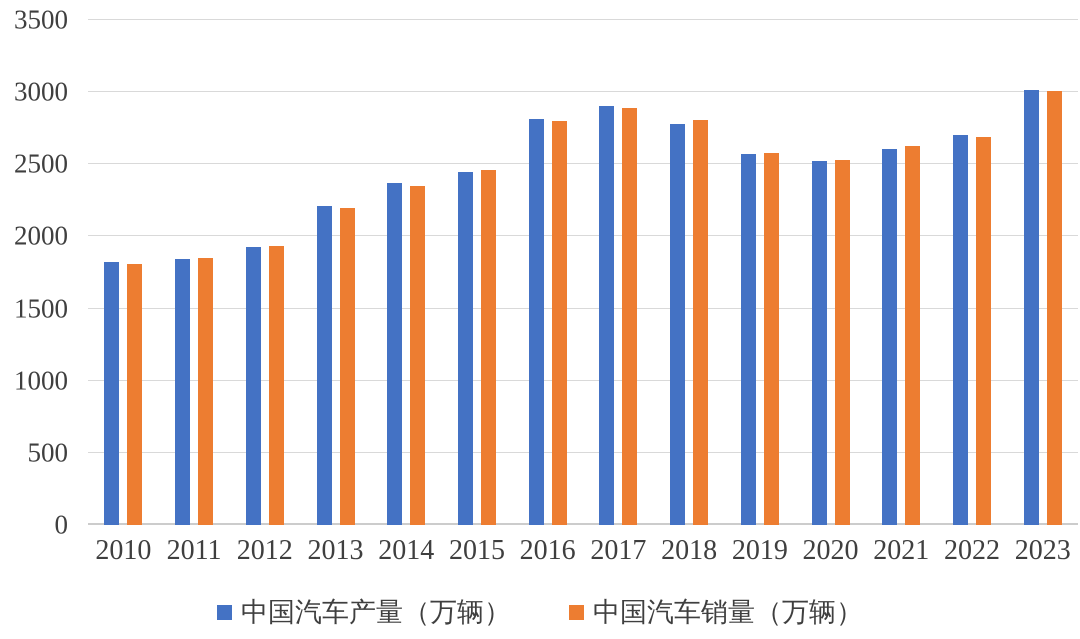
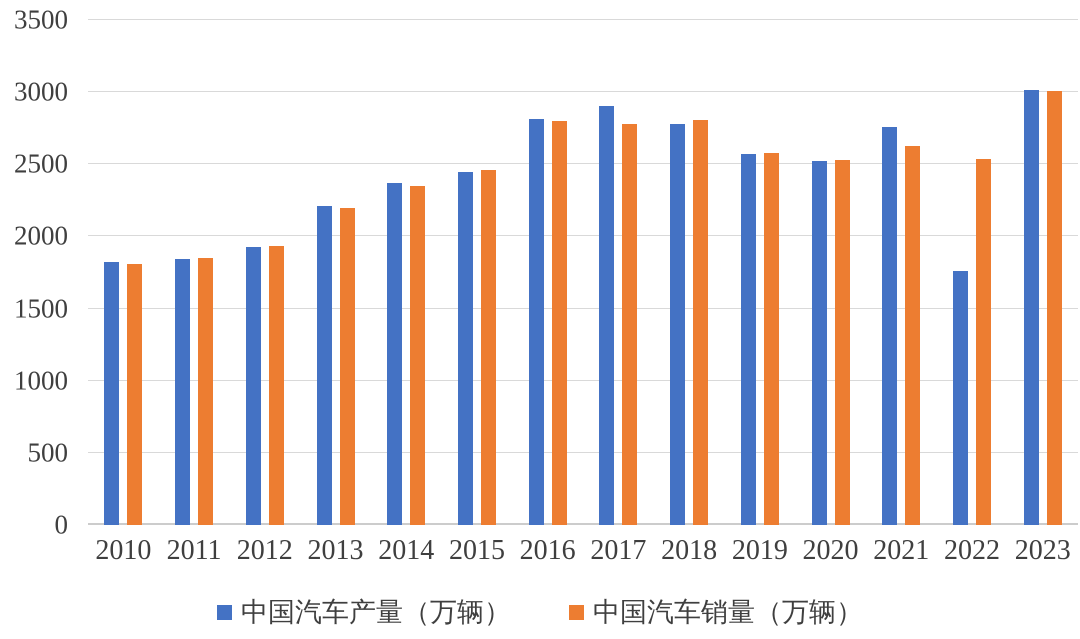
中国汽车销量（万辆）/2017: 2890 -> 2780
中国汽车产量（万辆）/2021: 2610 -> 2760
中国汽车产量（万辆）/2022: 2700 -> 1760
中国汽车销量（万辆）/2022: 2690 -> 2540
